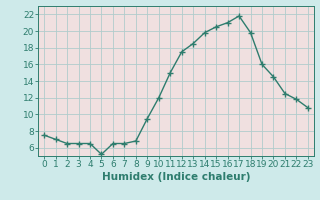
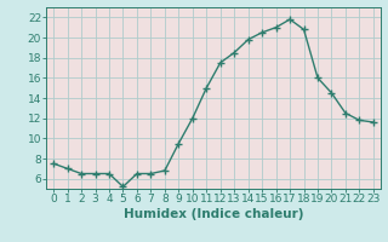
18: 19.8 -> 20.8
23: 10.8 -> 11.6
